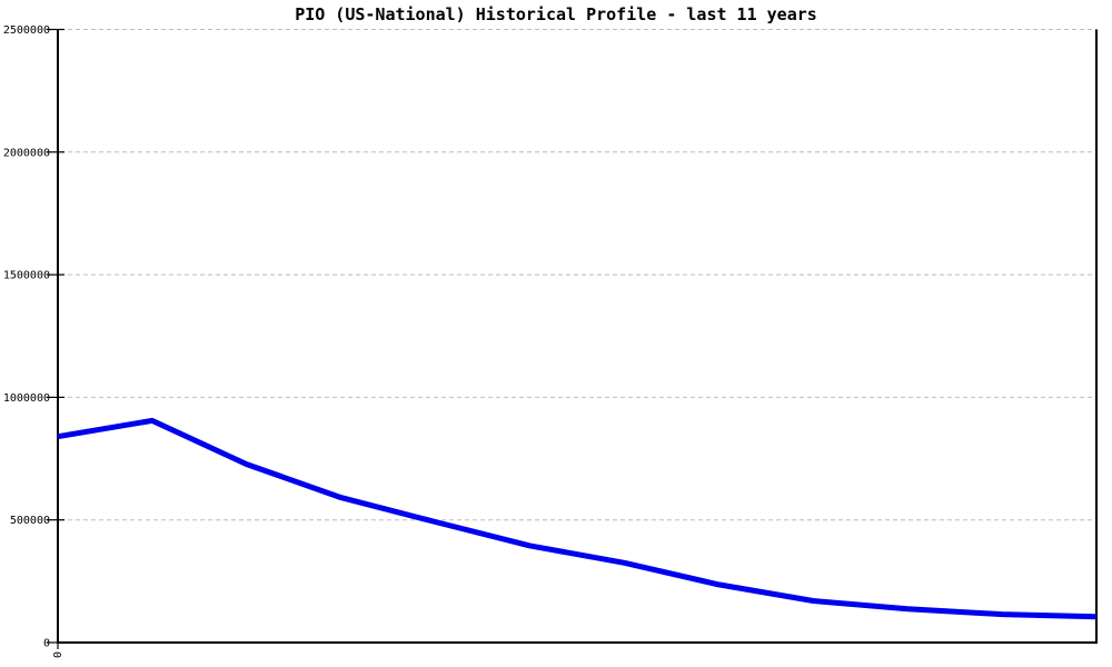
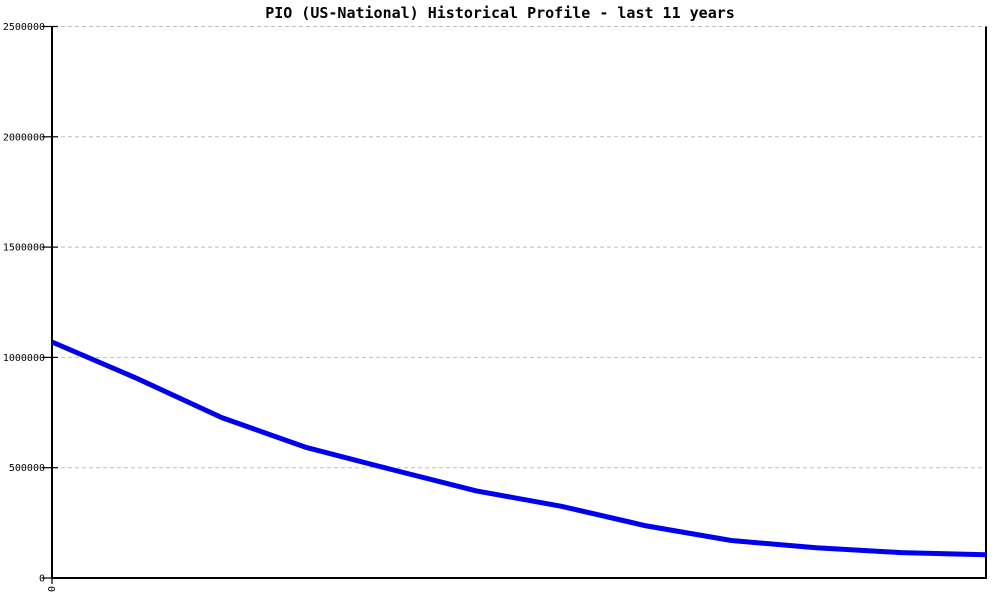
0: 840000 -> 1070000
